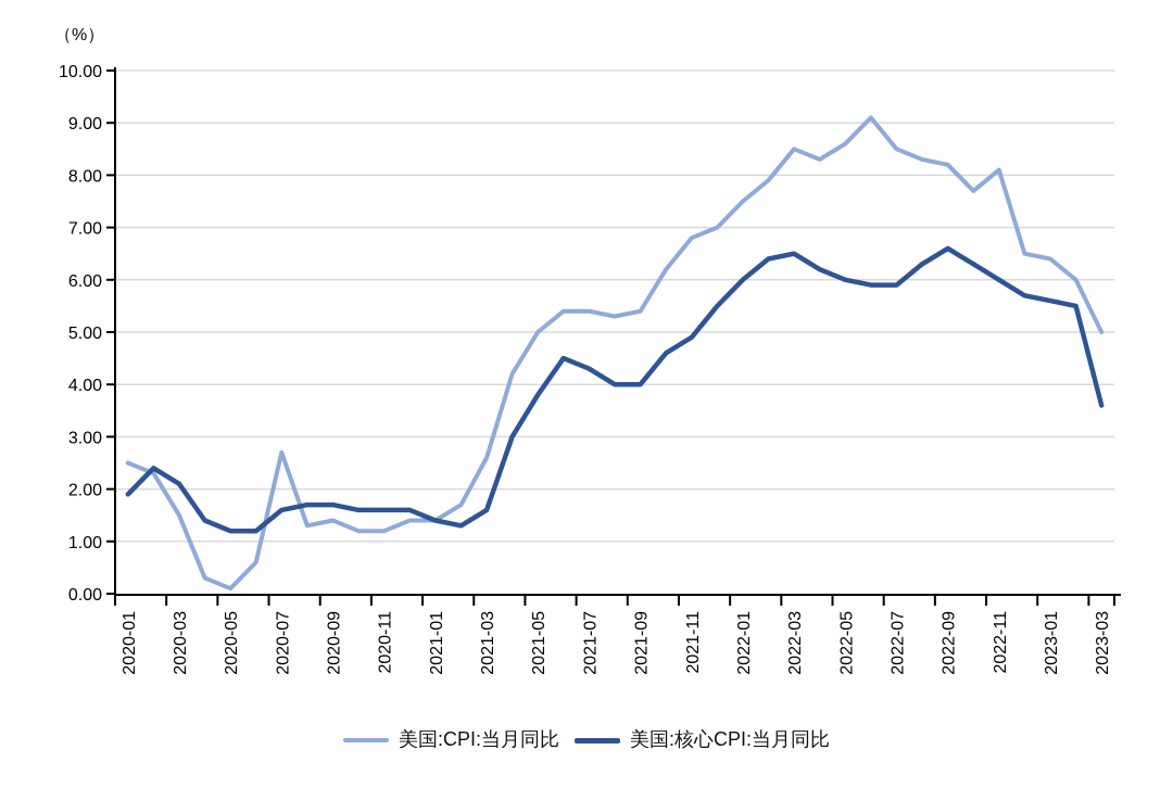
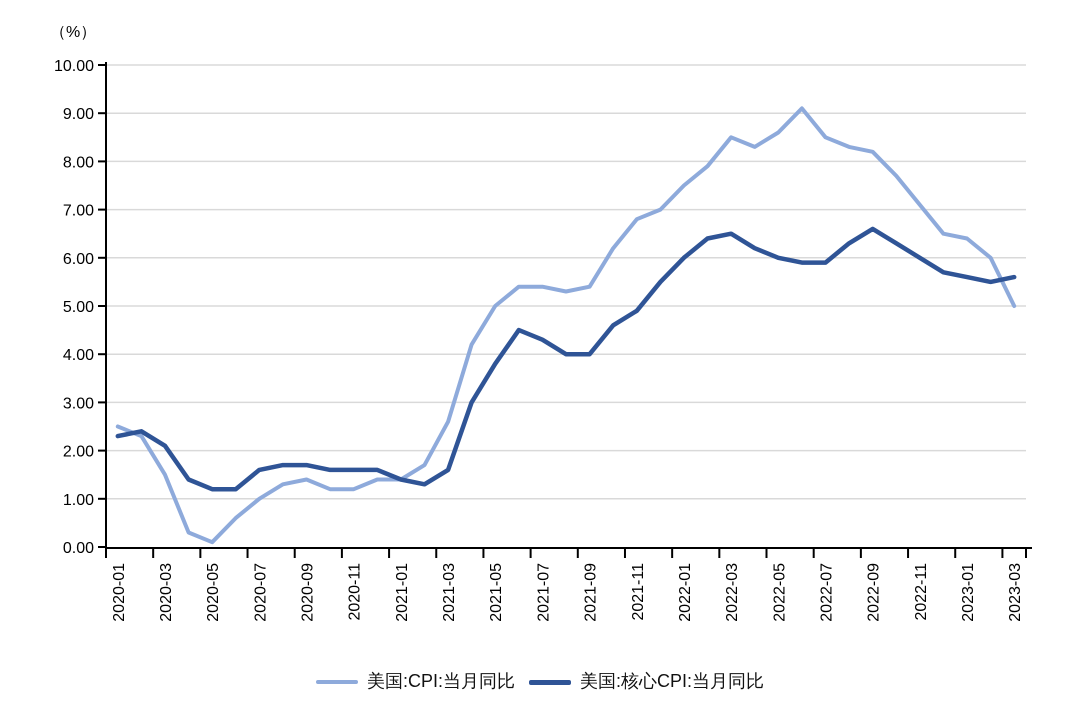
美国:核心CPI:当月同比/2020-01: 1.9 -> 2.3
美国:CPI:当月同比/2020-07: 2.7 -> 1.0
美国:CPI:当月同比/2022-11: 8.1 -> 7.1
美国:核心CPI:当月同比/2023-03: 3.6 -> 5.6
